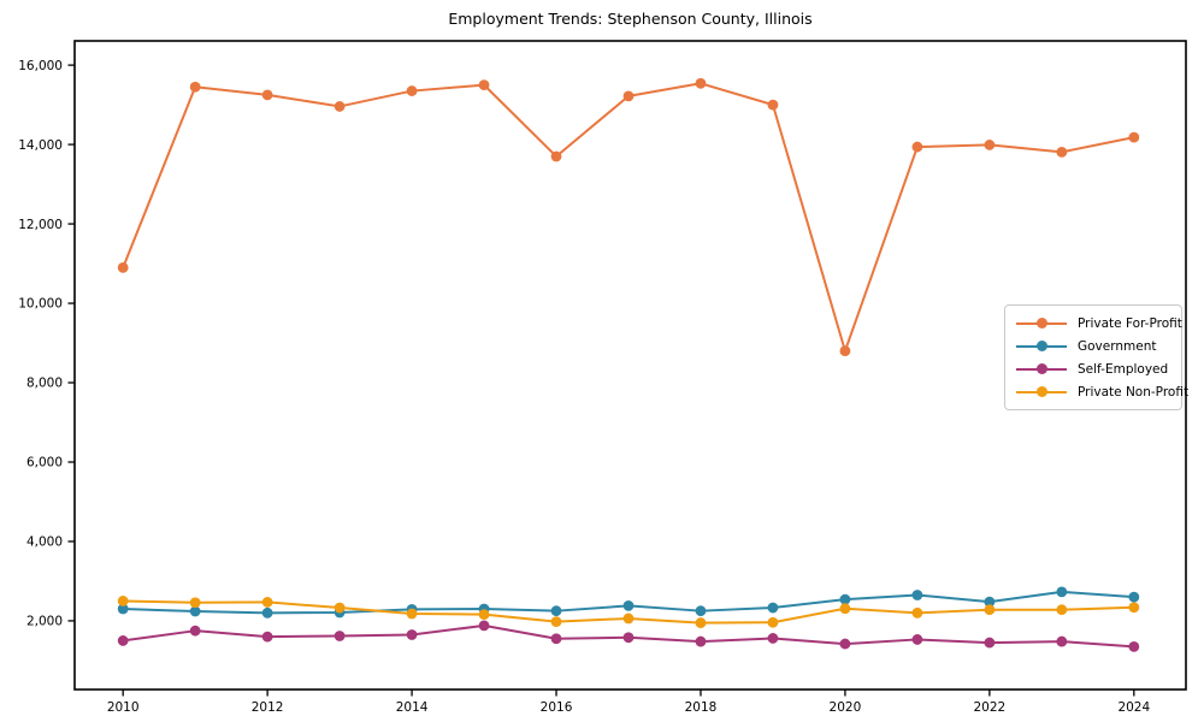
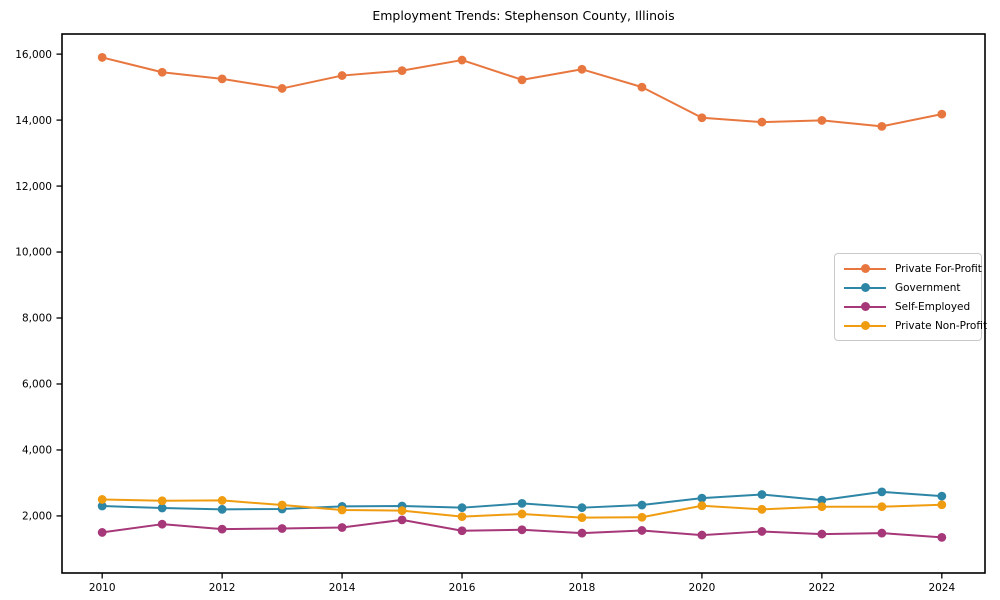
Private For-Profit/2010: 10900 -> 15900
Private For-Profit/2016: 13700 -> 15800
Private For-Profit/2020: 8800 -> 14100
